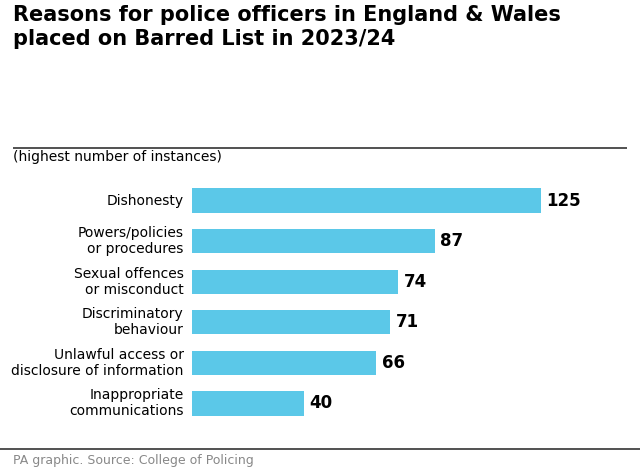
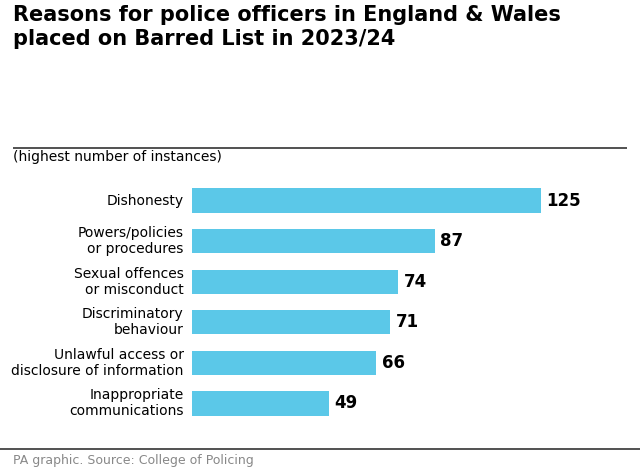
Inappropriate communications: 40 -> 49
